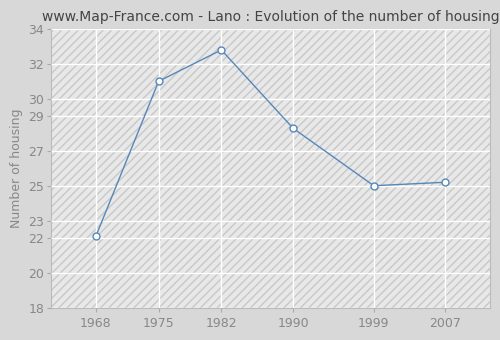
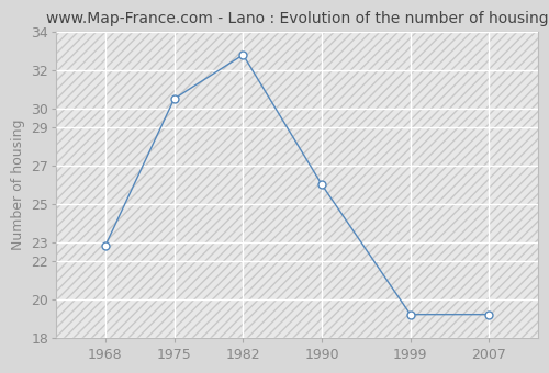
1968: 22.1 -> 22.8
1975: 31.0 -> 30.5
1990: 28.3 -> 26.0
1999: 25.0 -> 19.2
2007: 25.2 -> 19.2
